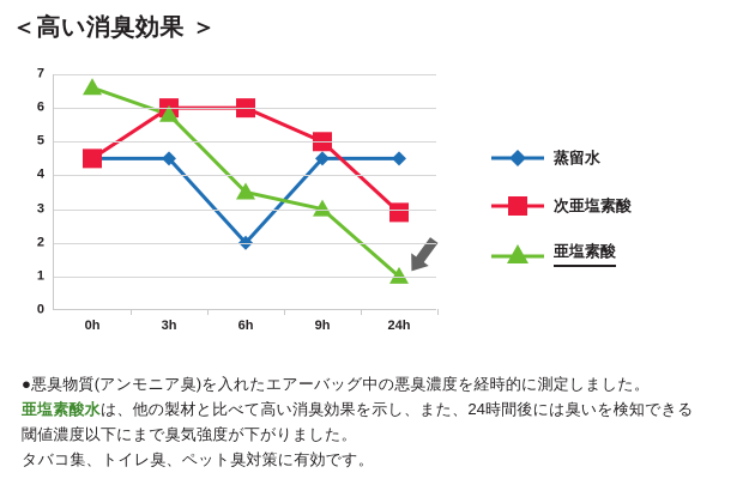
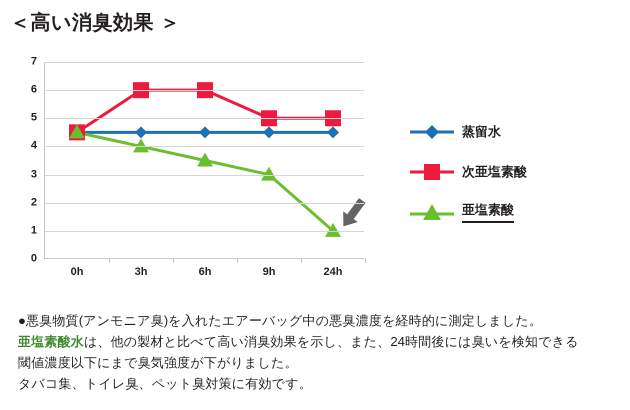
亜塩素酸/0h: 6.6 -> 4.5
亜塩素酸/3h: 5.8 -> 4.0
蒸留水/6h: 2.0 -> 4.5
次亜塩素酸/24h: 2.9 -> 5.0
